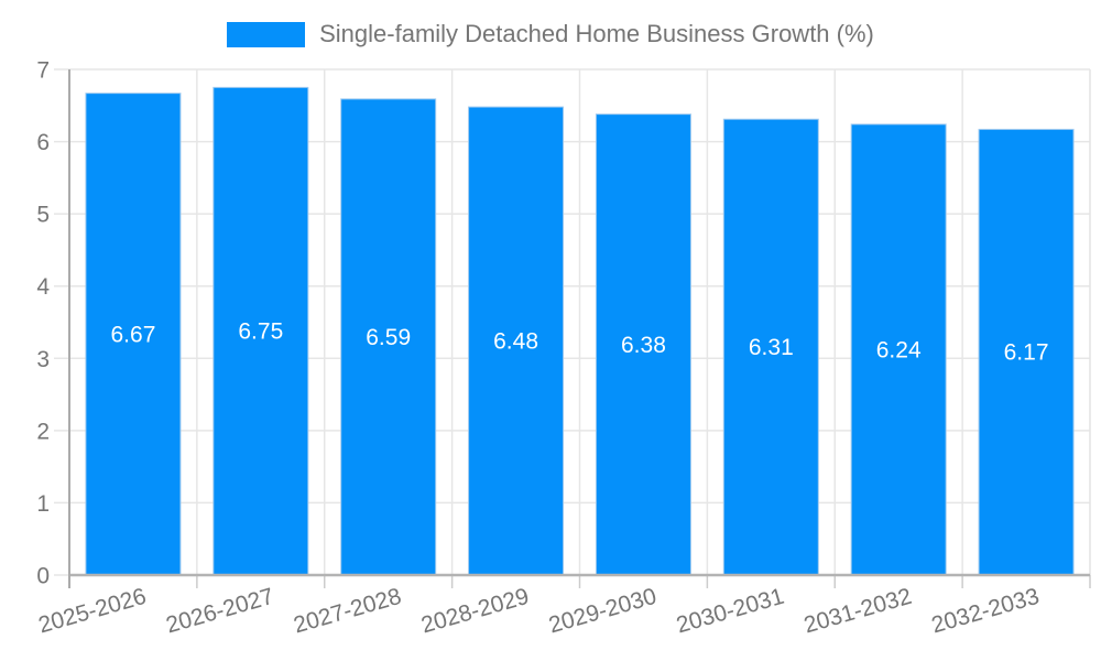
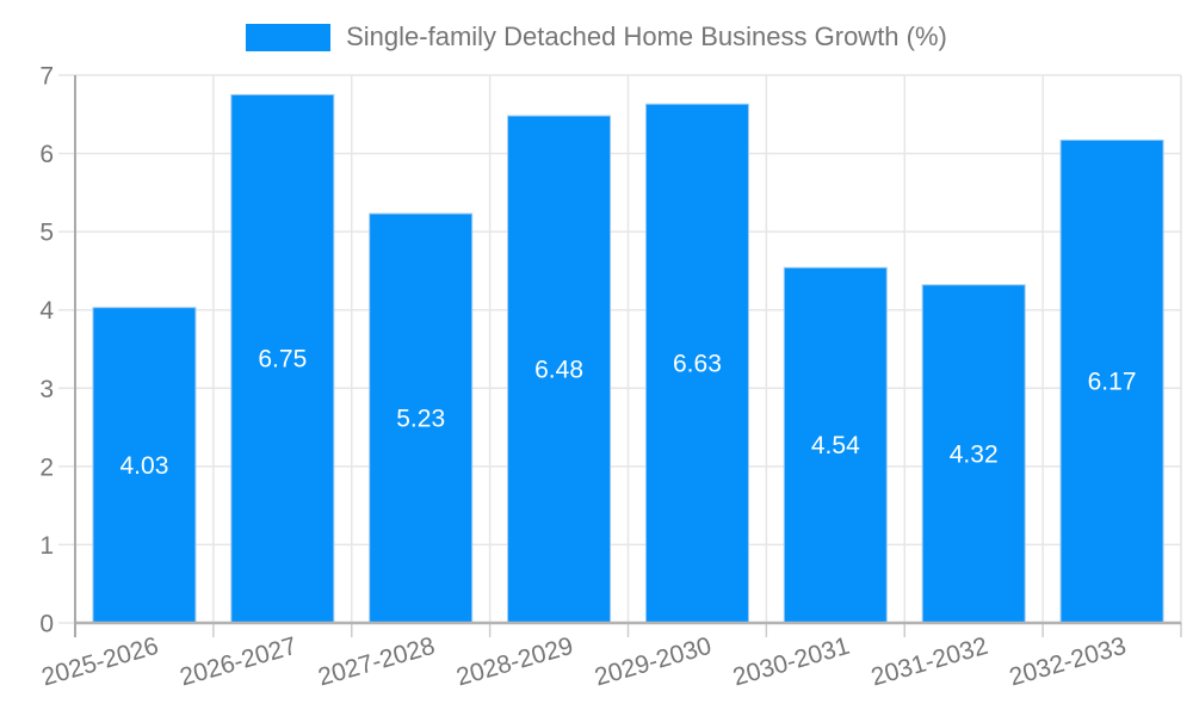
2025-2026: 6.67 -> 4.03
2027-2028: 6.59 -> 5.23
2029-2030: 6.38 -> 6.63
2030-2031: 6.31 -> 4.54
2031-2032: 6.24 -> 4.32
